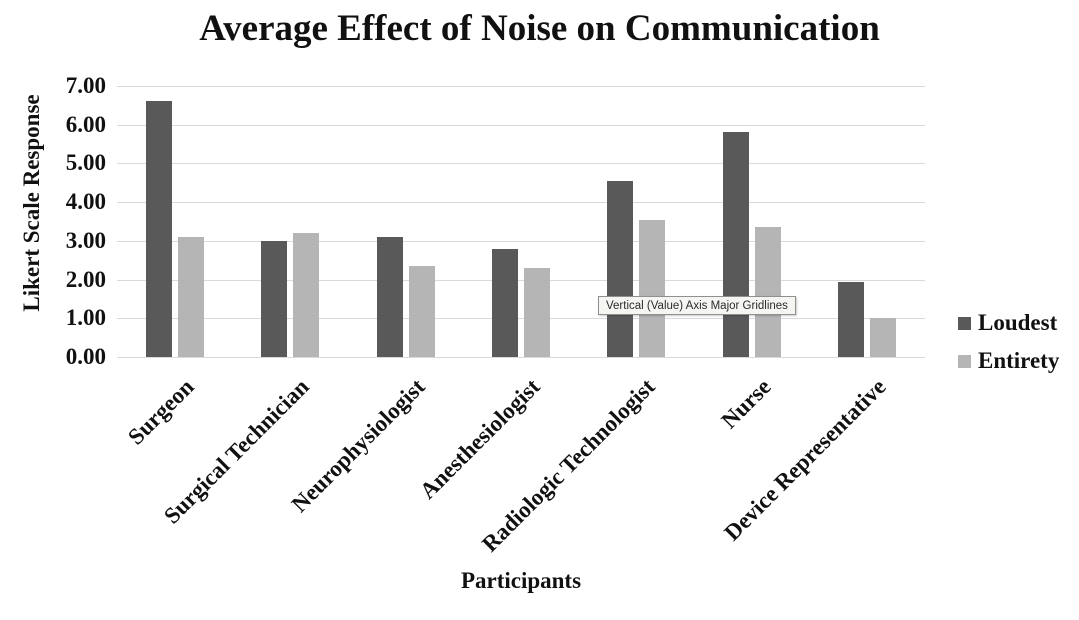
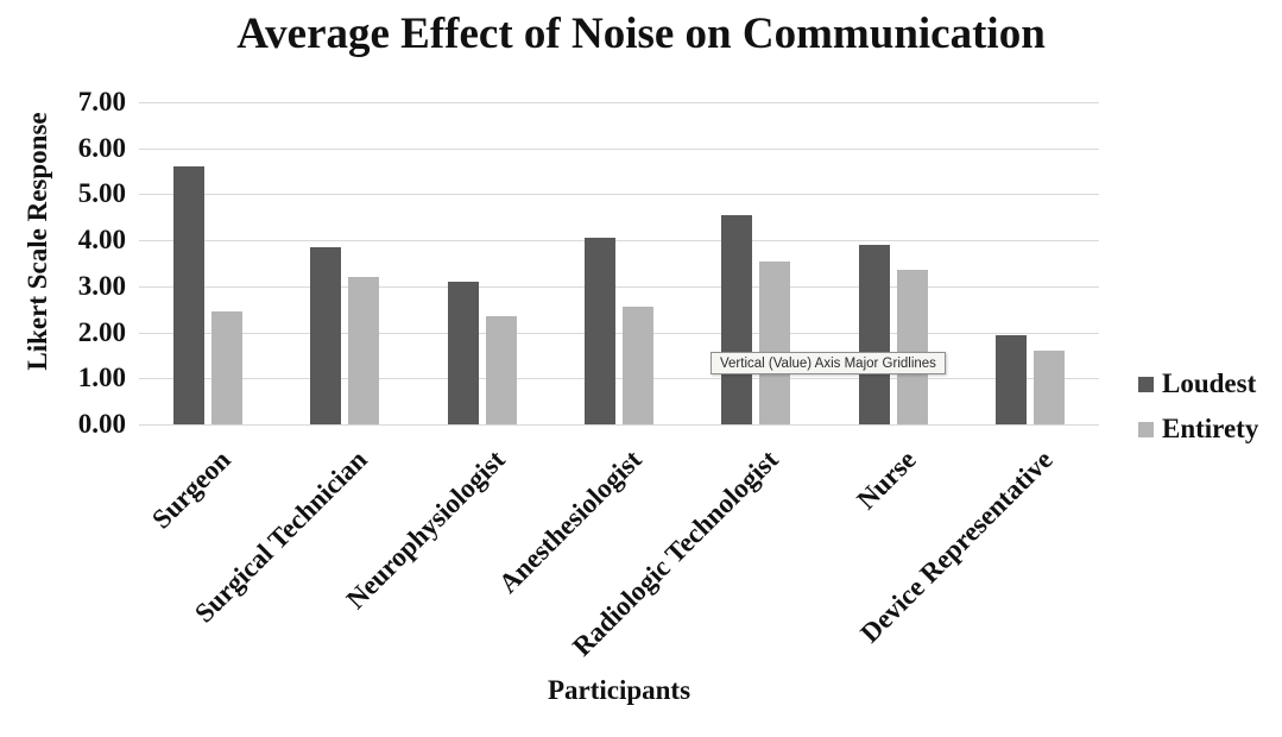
Loudest/Surgeon: 6.6 -> 5.6
Entirety/Surgeon: 3.1 -> 2.5
Loudest/Surgical Technician: 3.0 -> 3.9
Loudest/Anesthesiologist: 2.8 -> 4.0
Entirety/Anesthesiologist: 2.3 -> 2.5
Loudest/Nurse: 5.8 -> 3.9
Entirety/Device Representative: 1.0 -> 1.6
